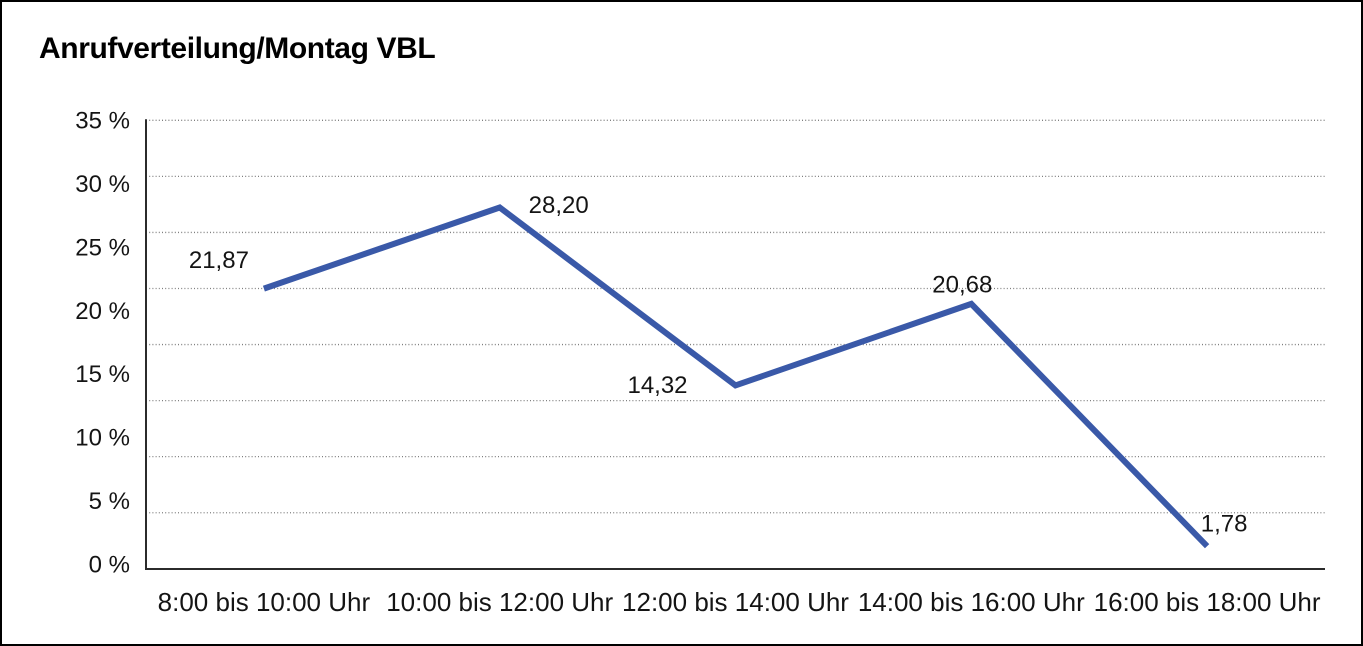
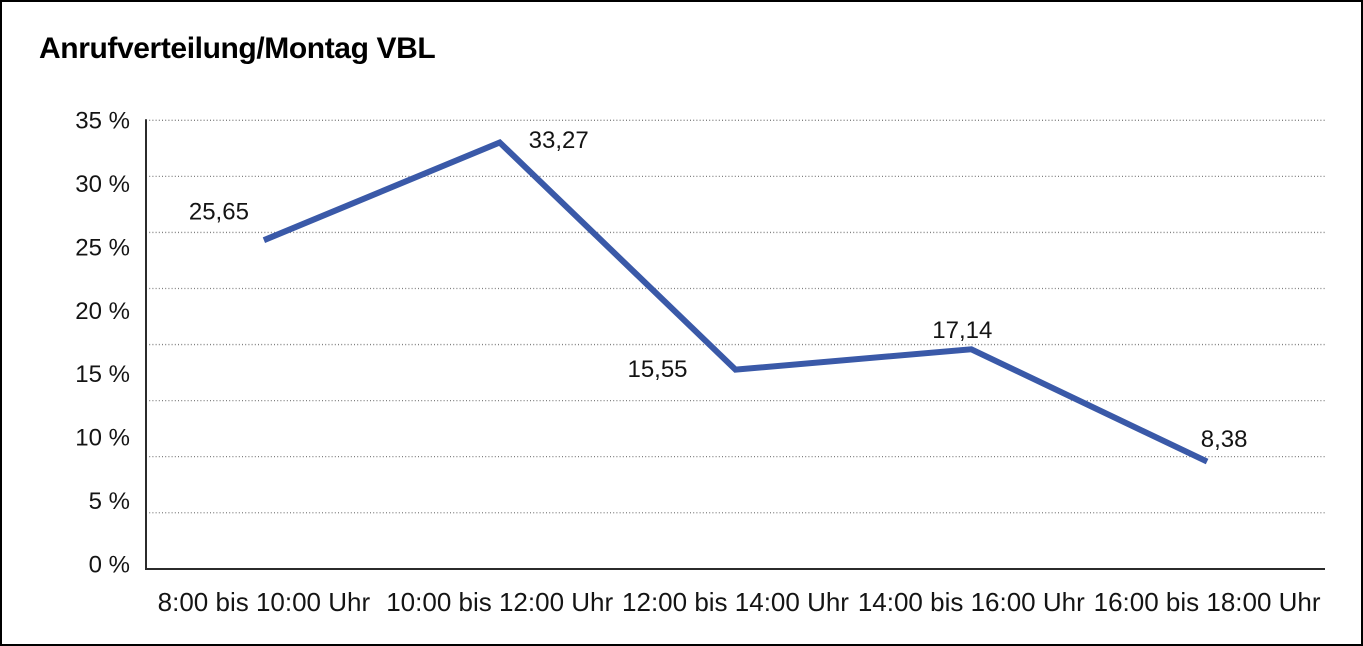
8:00 bis 10:00 Uhr: 21,87 -> 25,65
10:00 bis 12:00 Uhr: 28,20 -> 33,27
12:00 bis 14:00 Uhr: 14,32 -> 15,55
14:00 bis 16:00 Uhr: 20,68 -> 17,14
16:00 bis 18:00 Uhr: 1,78 -> 8,38
